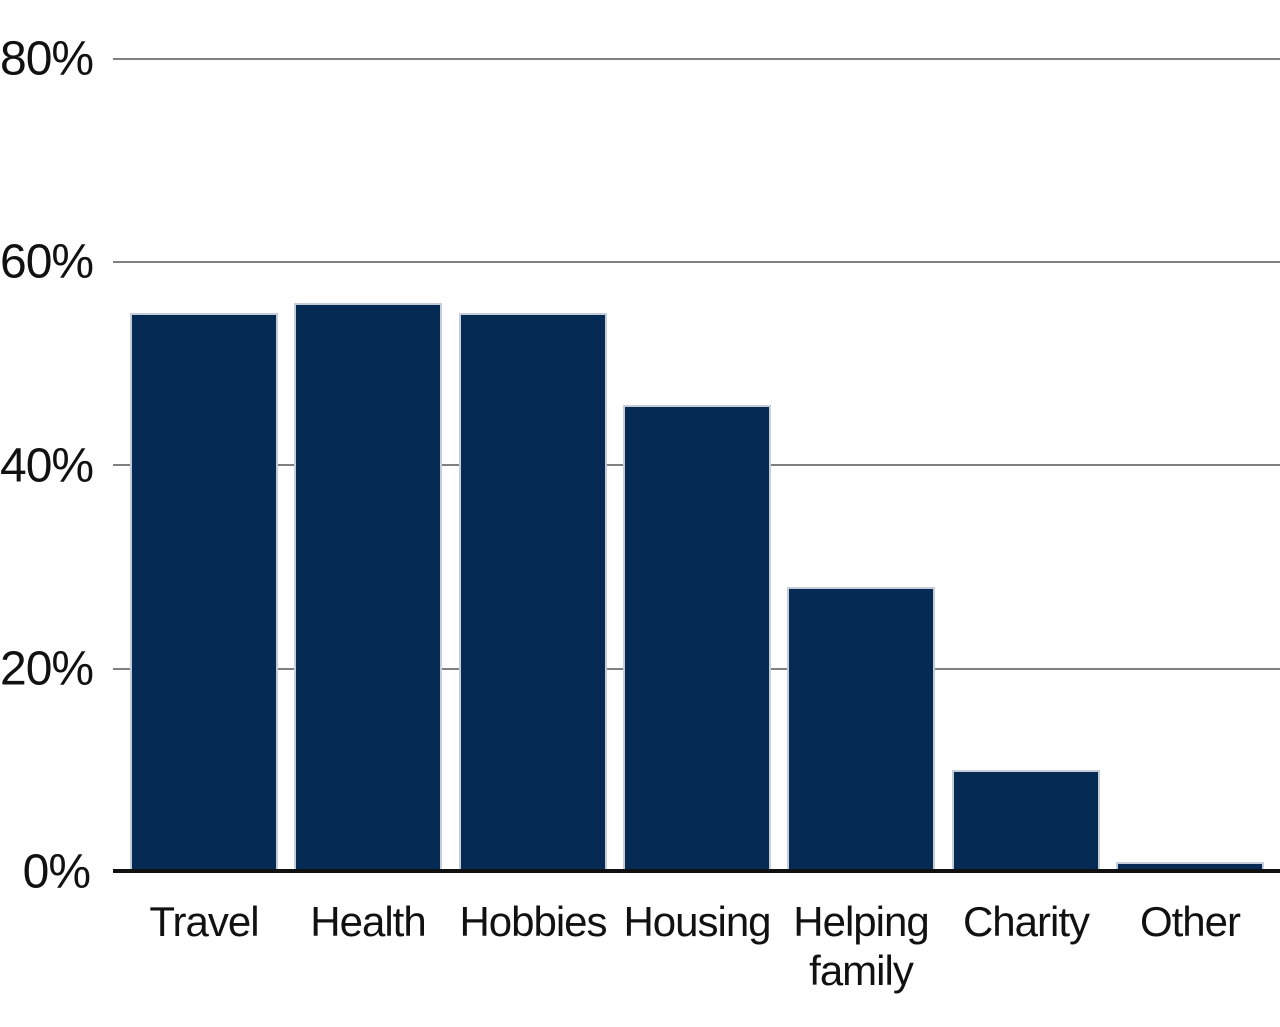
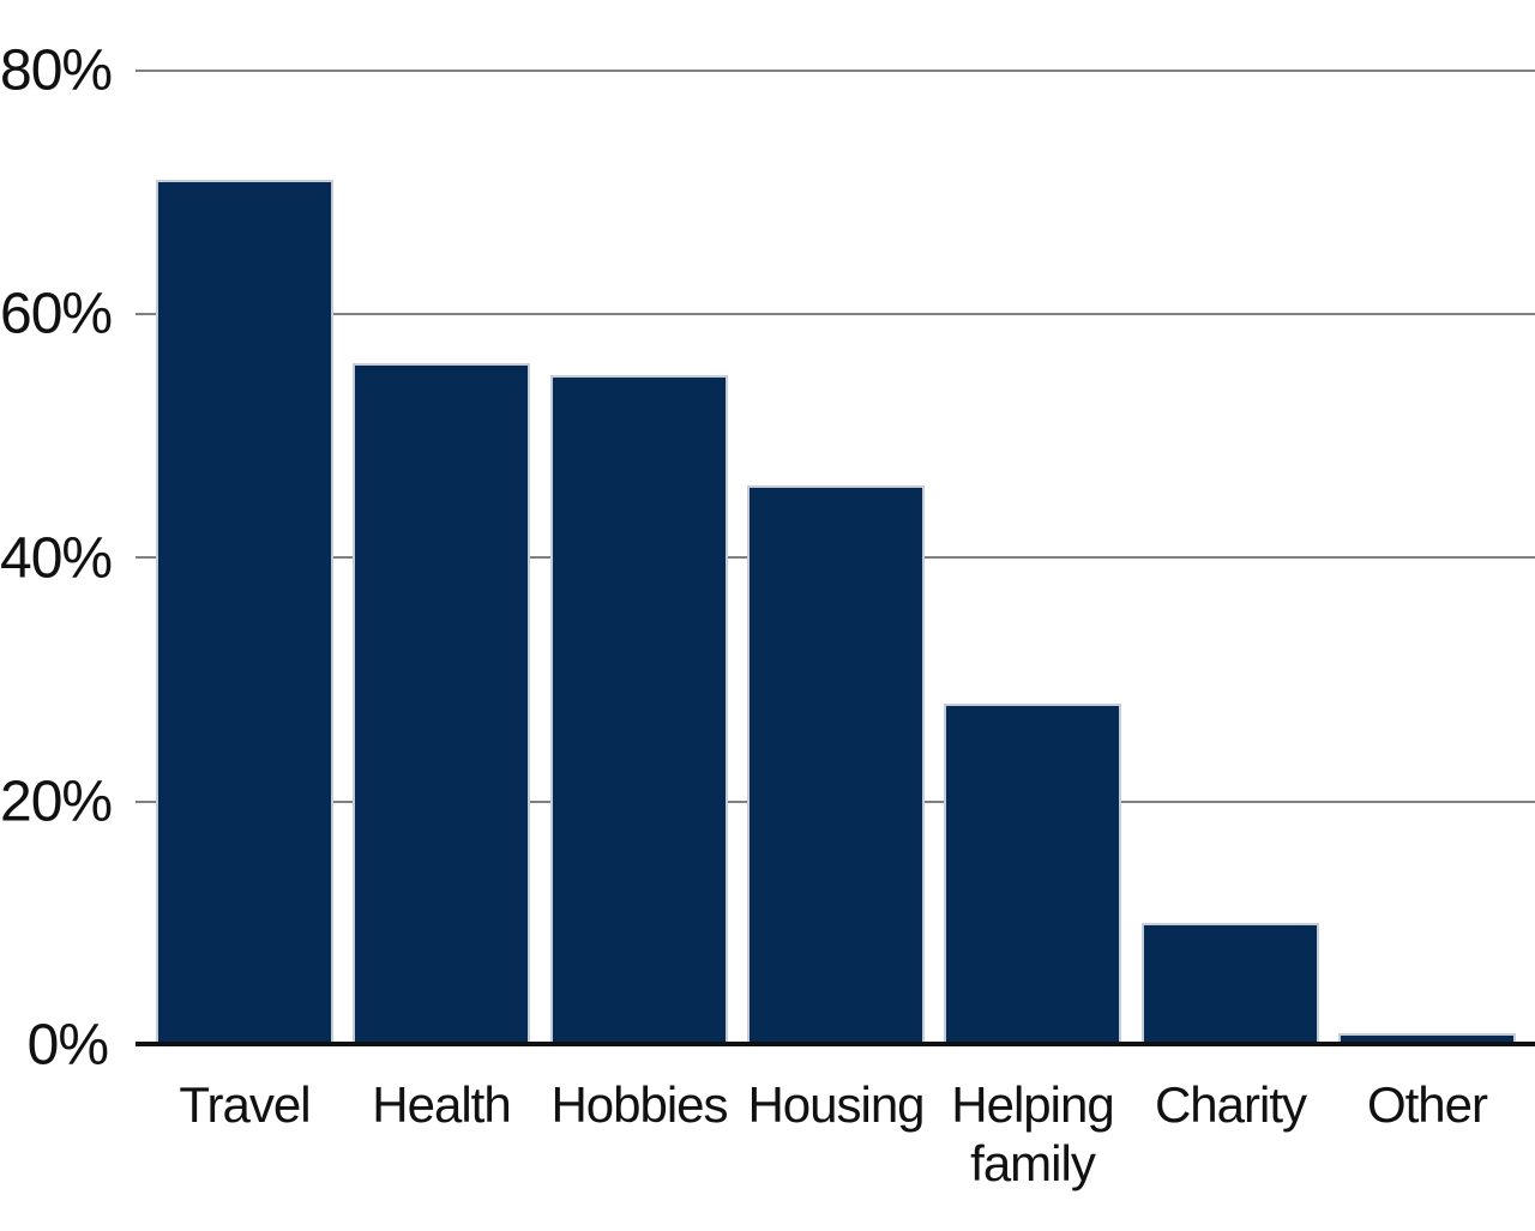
Travel: 55% -> 71%
